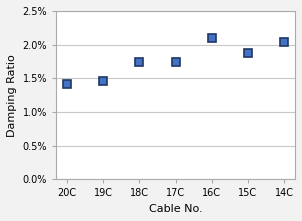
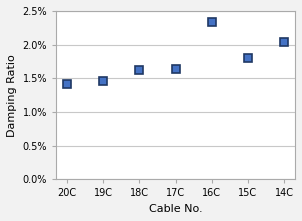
18C: 1.74% -> 1.62%
17C: 1.74% -> 1.64%
16C: 2.10% -> 2.34%
15C: 1.88% -> 1.80%
